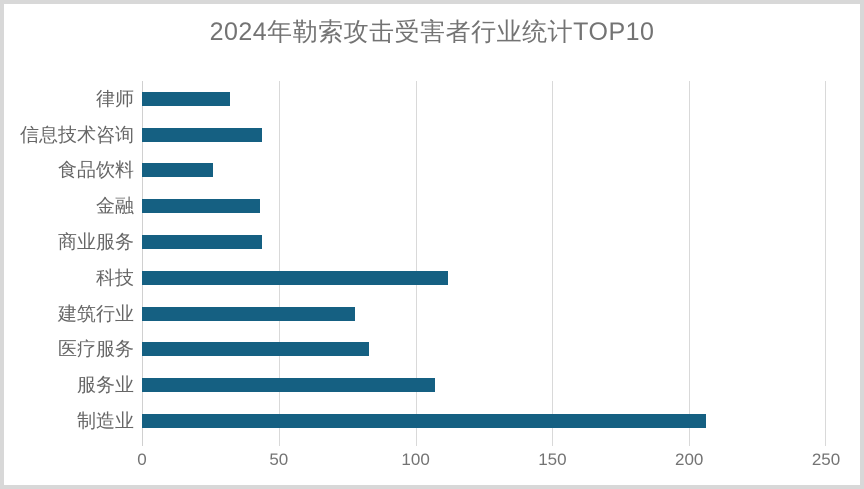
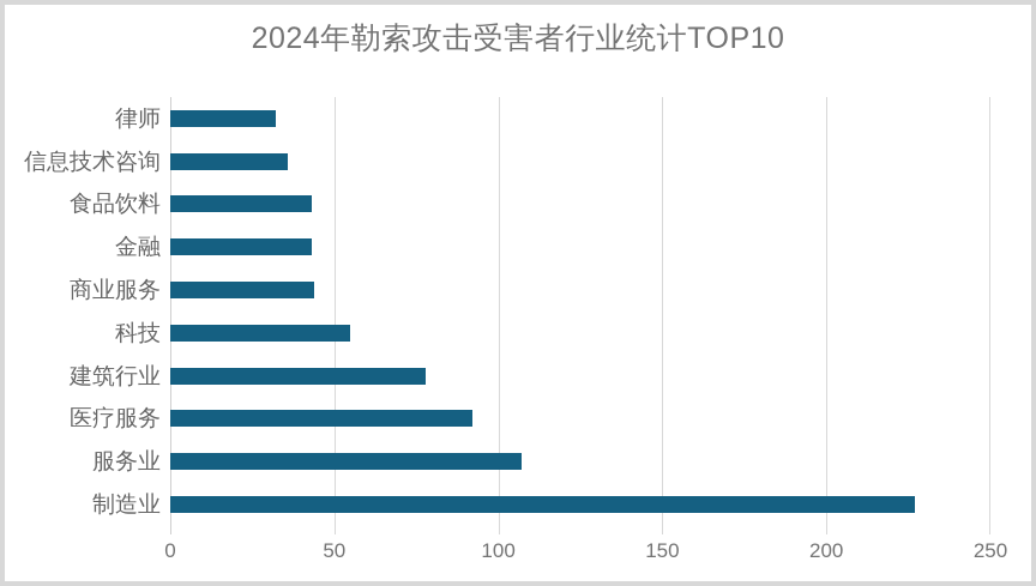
信息技术咨询: 44 -> 36
食品饮料: 26 -> 43
科技: 112 -> 55
医疗服务: 83 -> 92
制造业: 206 -> 227
